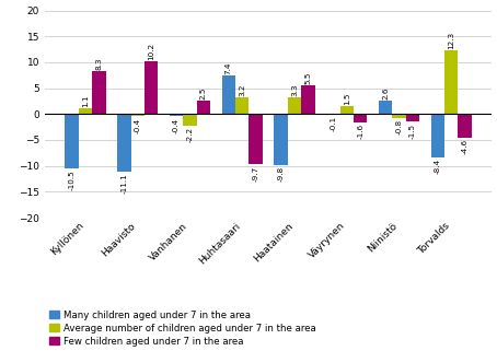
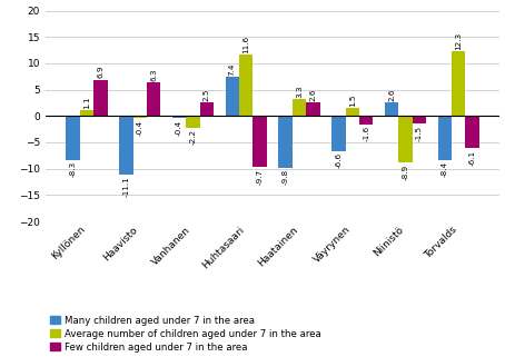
Many children aged under 7 in the area/Kyllönen: -10.5 -> -8.3
Few children aged under 7 in the area/Kyllönen: 8.3 -> 6.9
Few children aged under 7 in the area/Haavisto: 10.2 -> 6.3
Average number of children aged under 7 in the area/Huhtasaari: 3.2 -> 11.6
Few children aged under 7 in the area/Haatainen: 5.5 -> 2.6
Many children aged under 7 in the area/Väyrynen: -0.1 -> -6.6
Average number of children aged under 7 in the area/Niinistö: -0.8 -> -8.9
Few children aged under 7 in the area/Torvalds: -4.6 -> -6.1
